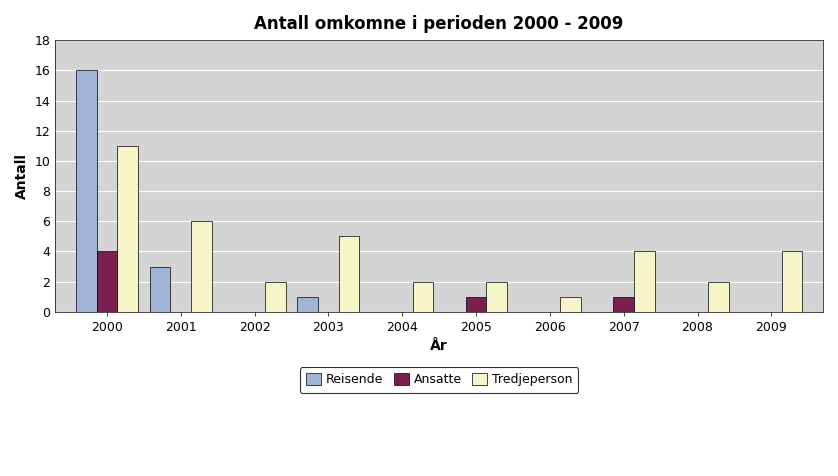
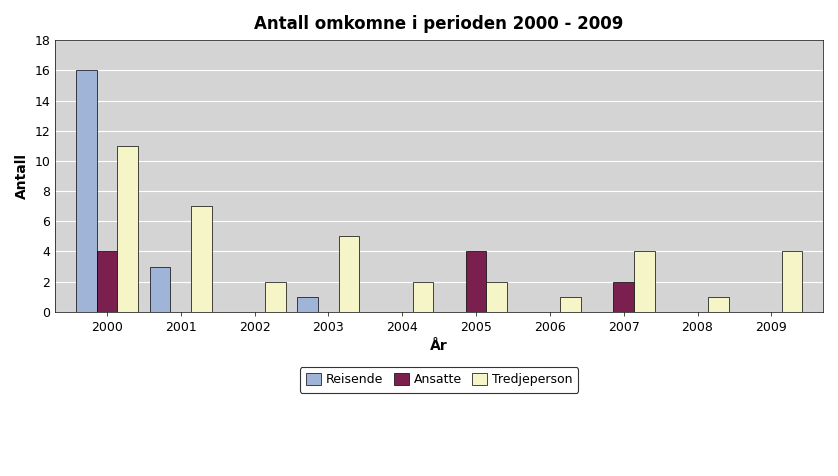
Tredjeperson/2001: 6 -> 7
Ansatte/2005: 1 -> 4
Ansatte/2007: 1 -> 2
Tredjeperson/2008: 2 -> 1
